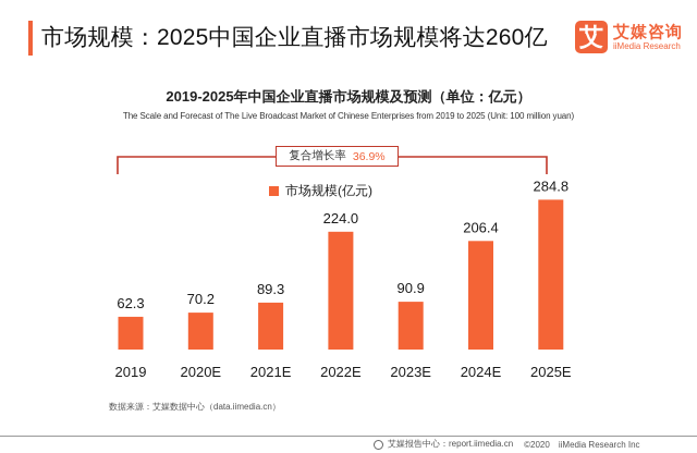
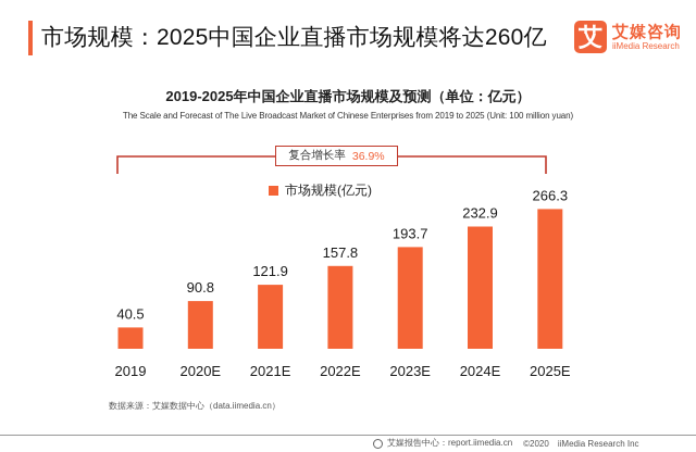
2019: 62.3 -> 40.5
2020E: 70.2 -> 90.8
2021E: 89.3 -> 121.9
2022E: 224.0 -> 157.8
2023E: 90.9 -> 193.7
2024E: 206.4 -> 232.9
2025E: 284.8 -> 266.3
